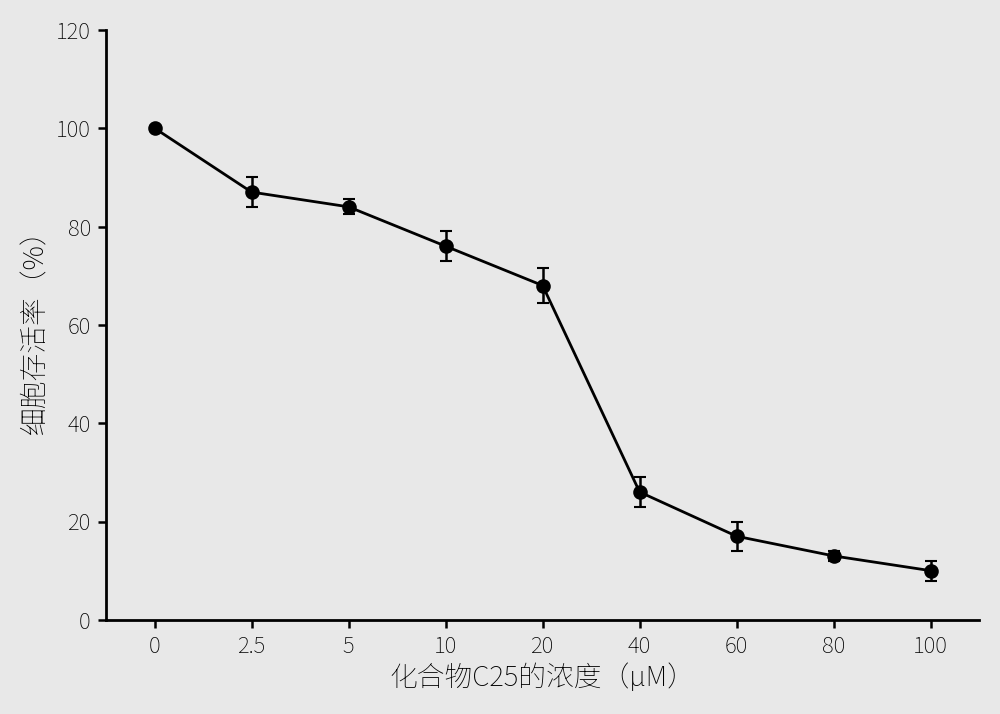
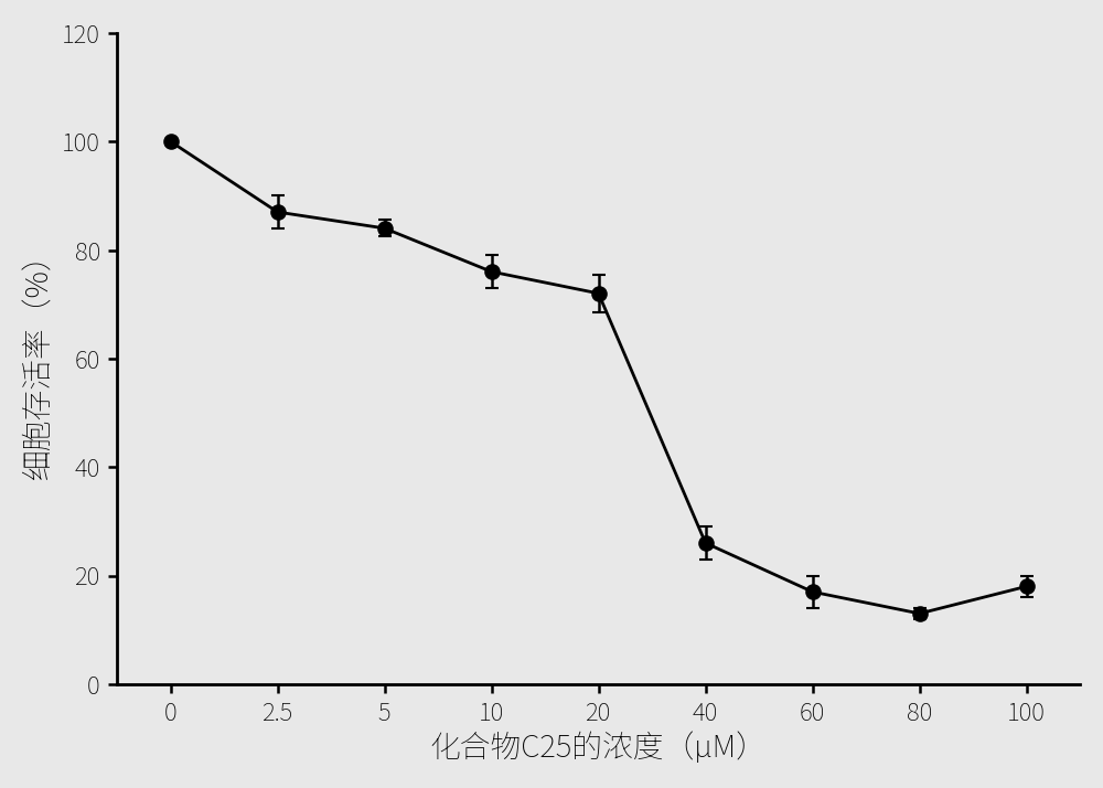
20: 68 -> 72
100: 10 -> 18
